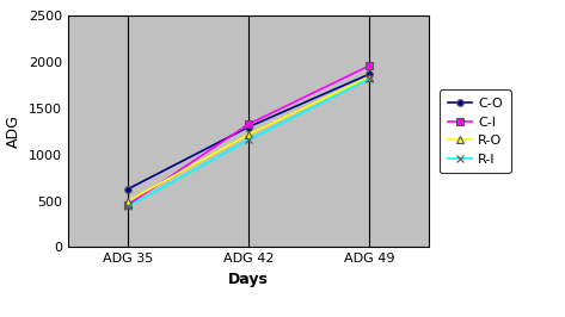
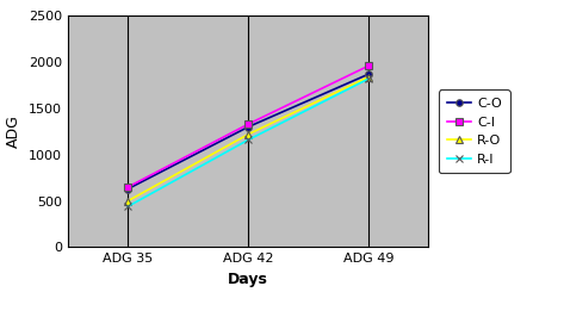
C-I/ADG 35: 460 -> 650
